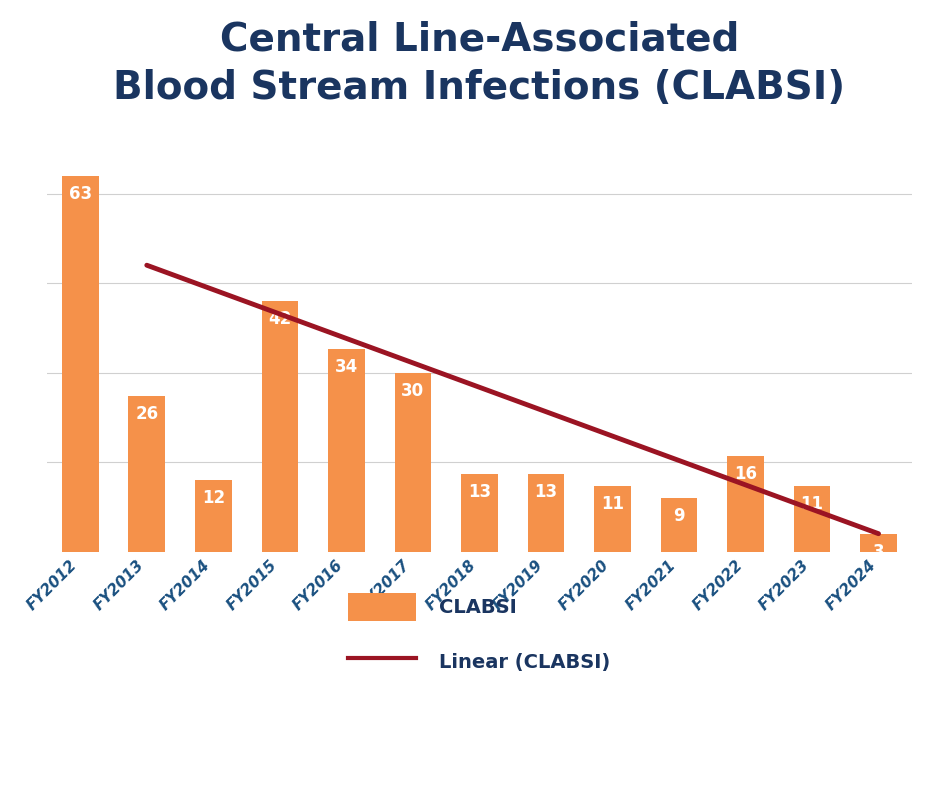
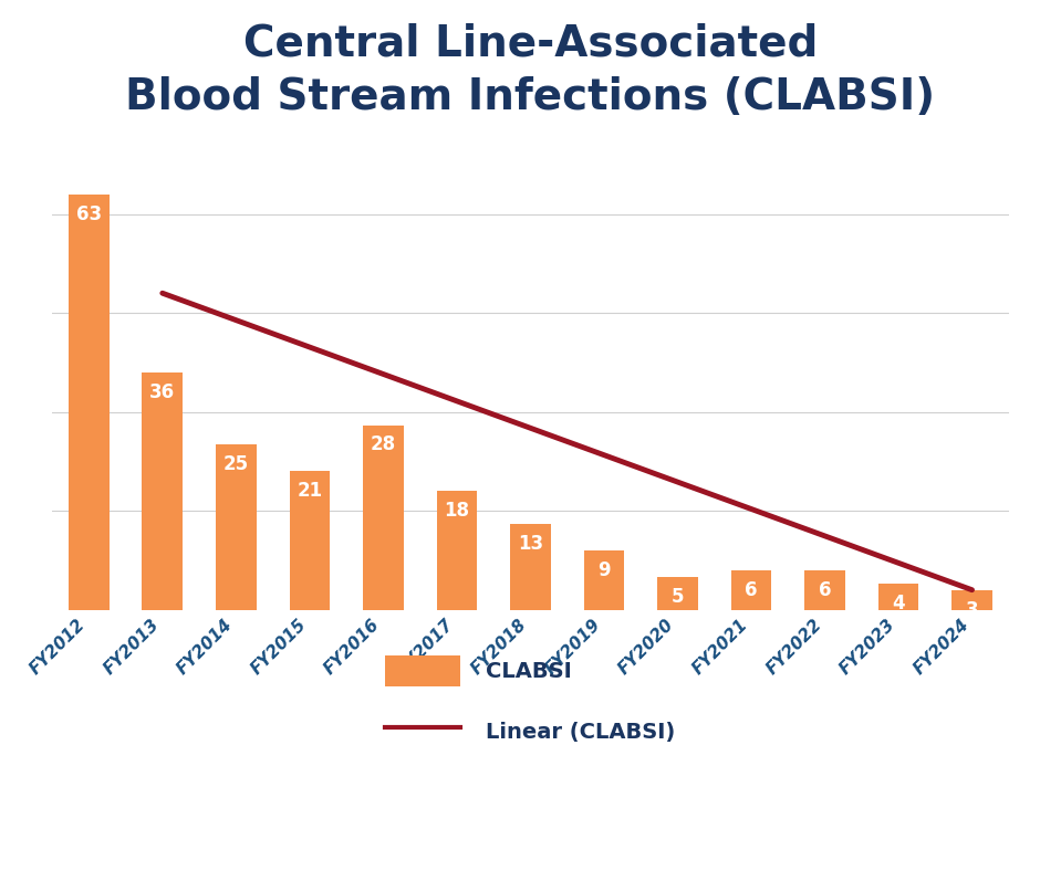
FY2013: 26 -> 36
FY2014: 12 -> 25
FY2015: 42 -> 21
FY2016: 34 -> 28
FY2017: 30 -> 18
FY2019: 13 -> 9
FY2020: 11 -> 5
FY2021: 9 -> 6
FY2022: 16 -> 6
FY2023: 11 -> 4
